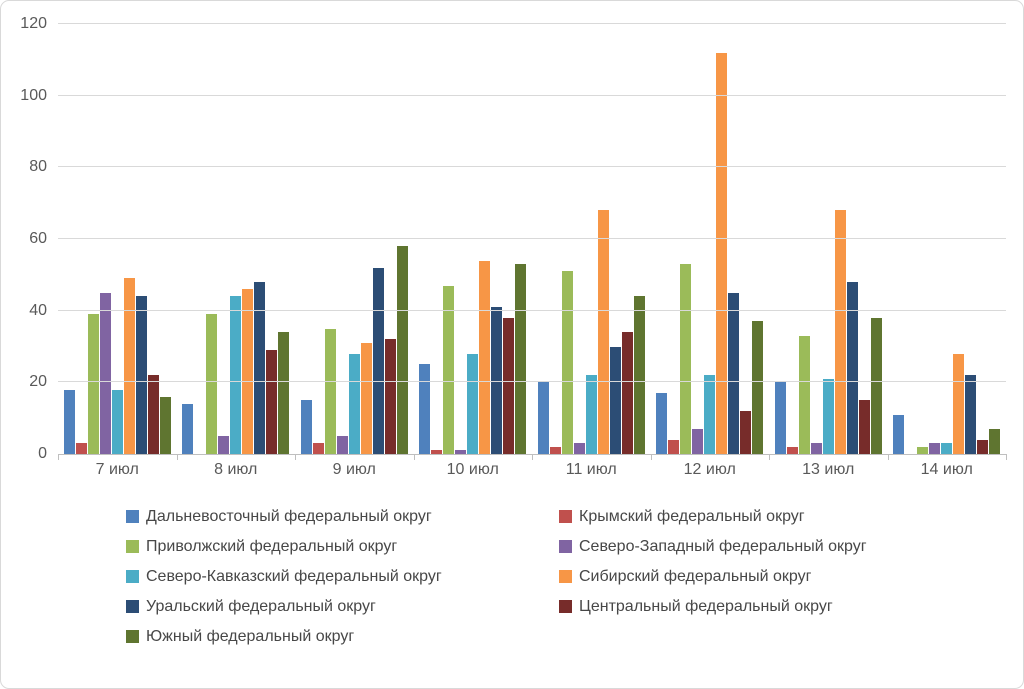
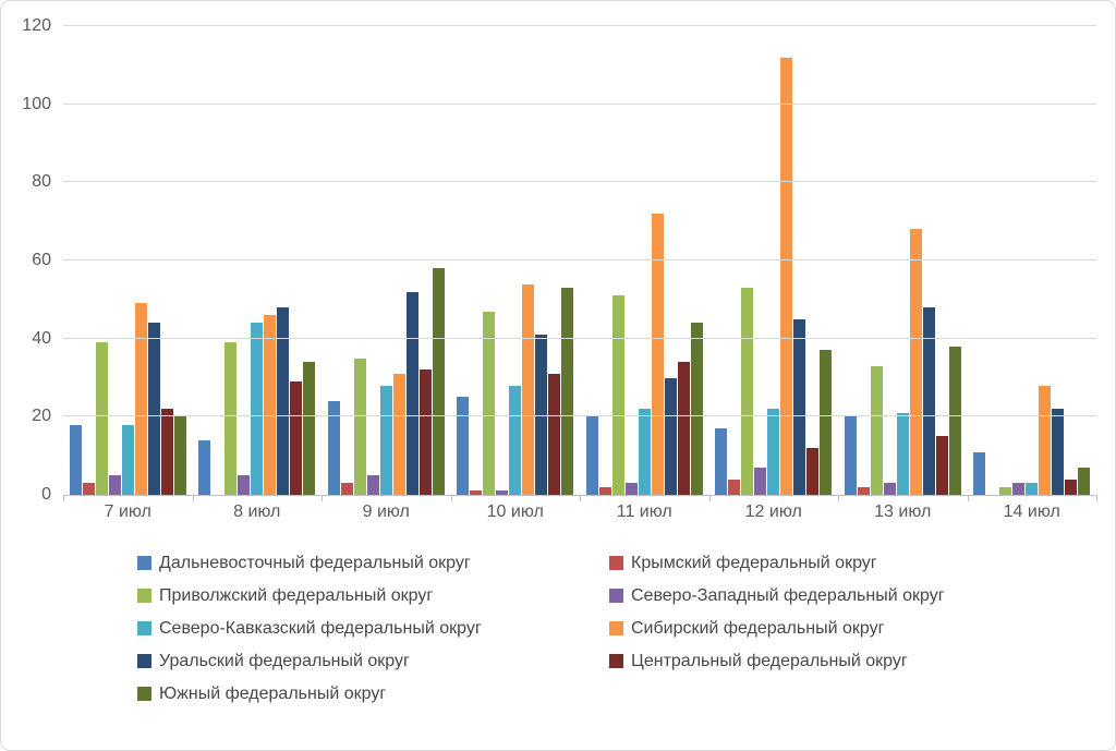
Северо-Западный федеральный округ/7 июл: 45 -> 5
Южный федеральный округ/7 июл: 16 -> 20
Дальневосточный федеральный округ/9 июл: 15 -> 24
Центральный федеральный округ/10 июл: 38 -> 31
Сибирский федеральный округ/11 июл: 68 -> 72
